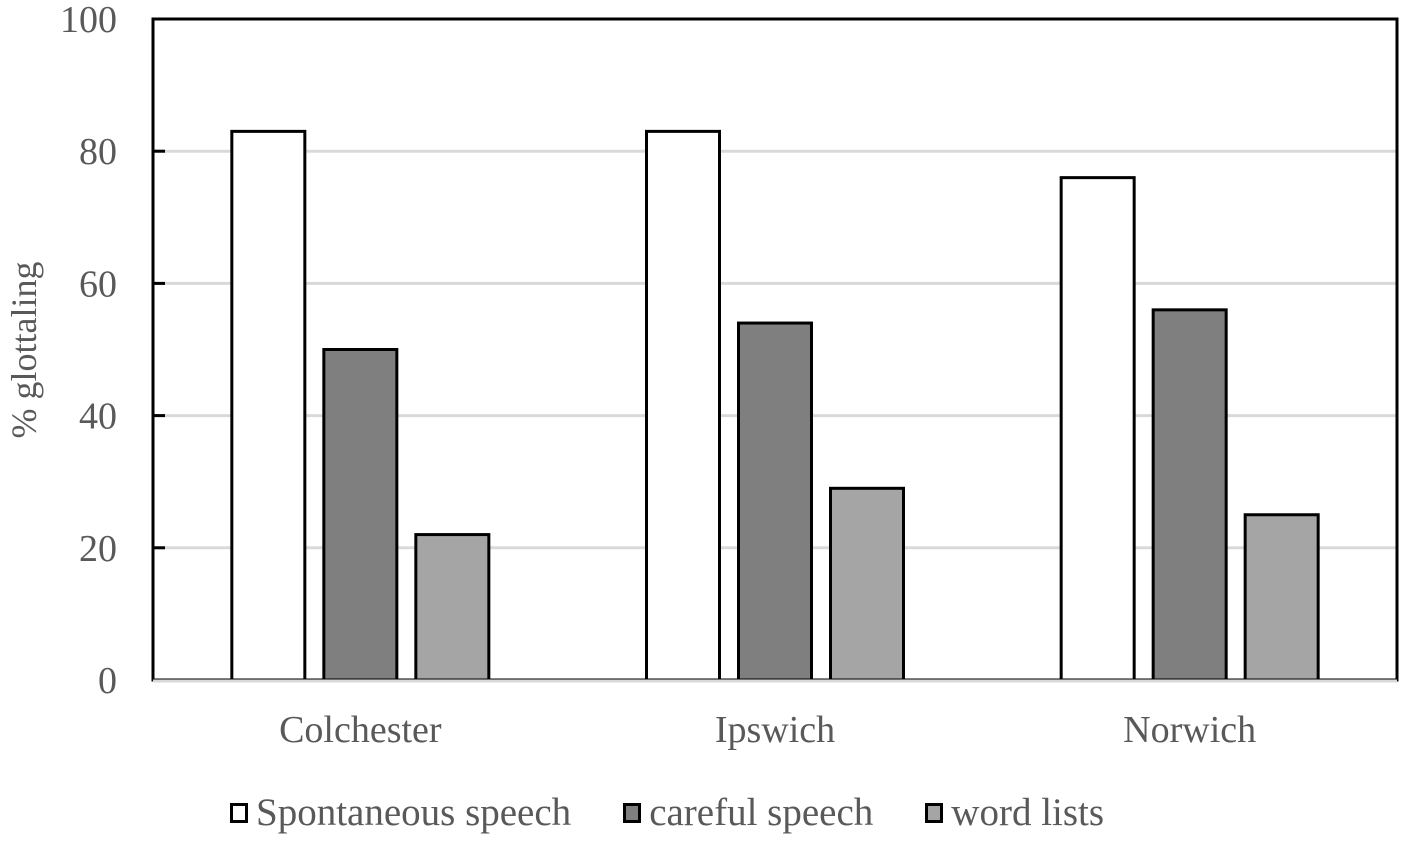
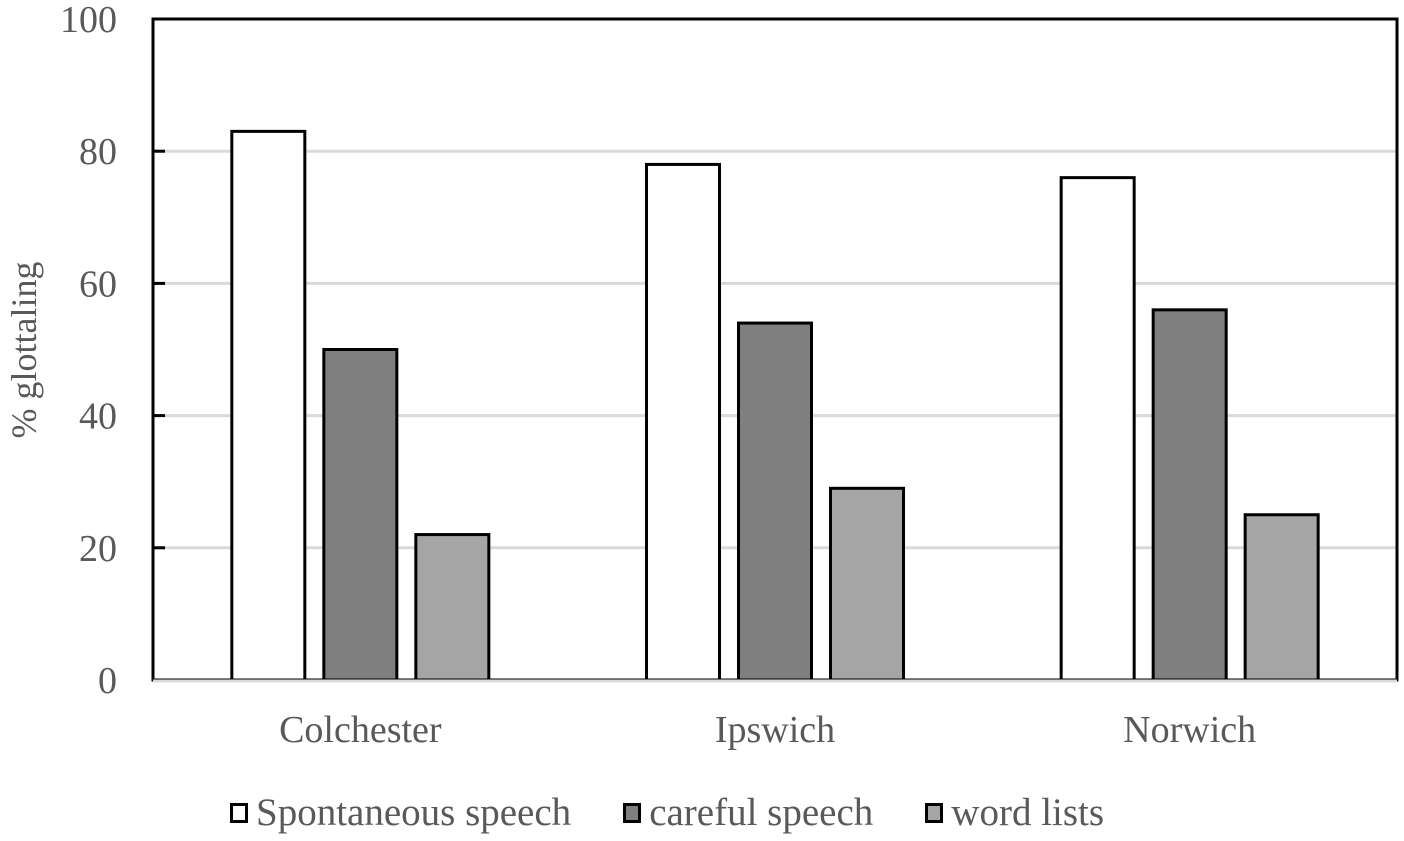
Spontaneous speech/Ipswich: 83 -> 78
